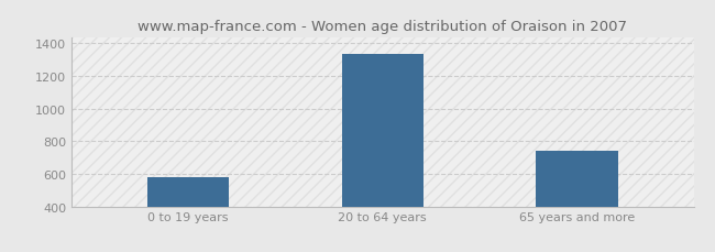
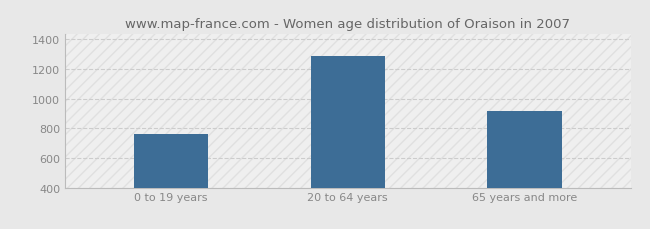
0 to 19 years: 580 -> 760
20 to 64 years: 1340 -> 1290
65 years and more: 740 -> 920
